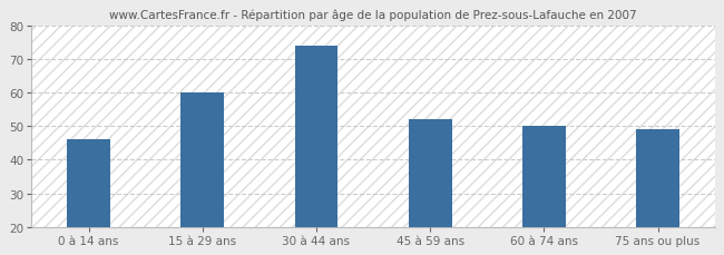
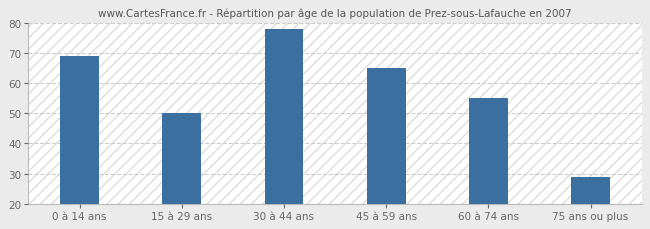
0 à 14 ans: 46 -> 69
15 à 29 ans: 60 -> 50
30 à 44 ans: 74 -> 78
45 à 59 ans: 52 -> 65
60 à 74 ans: 50 -> 55
75 ans ou plus: 49 -> 29
